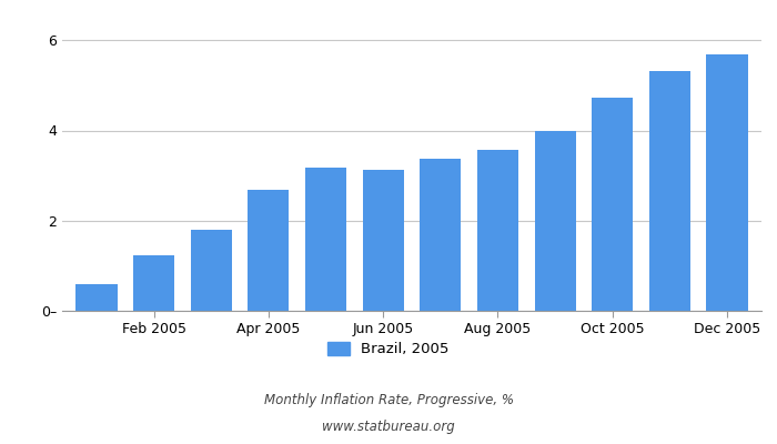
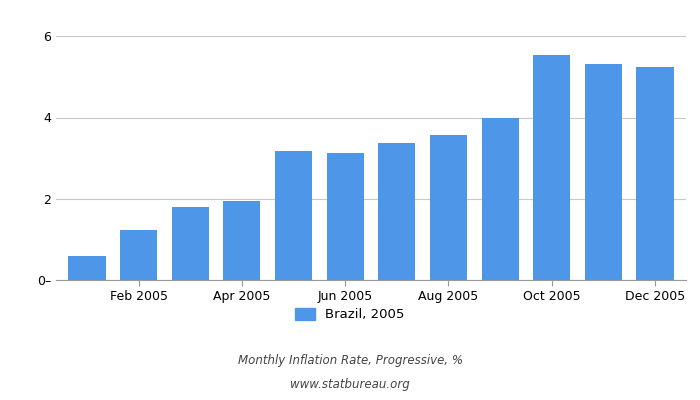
Apr 2005: 2.68 -> 1.95
Oct 2005: 4.72 -> 5.55
Dec 2005: 5.69 -> 5.25
